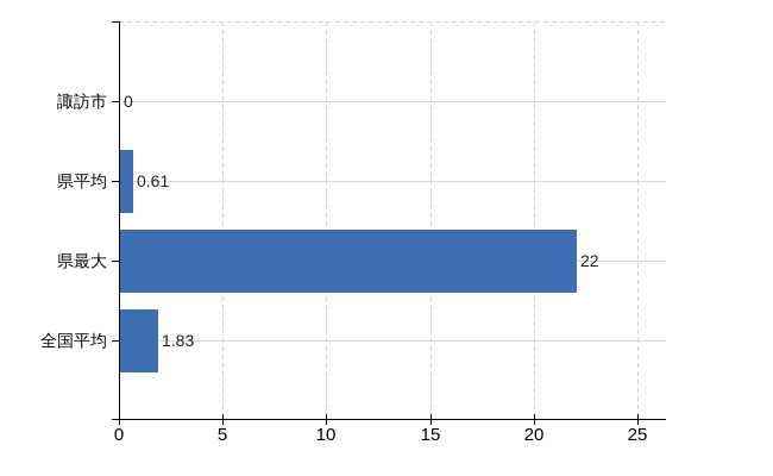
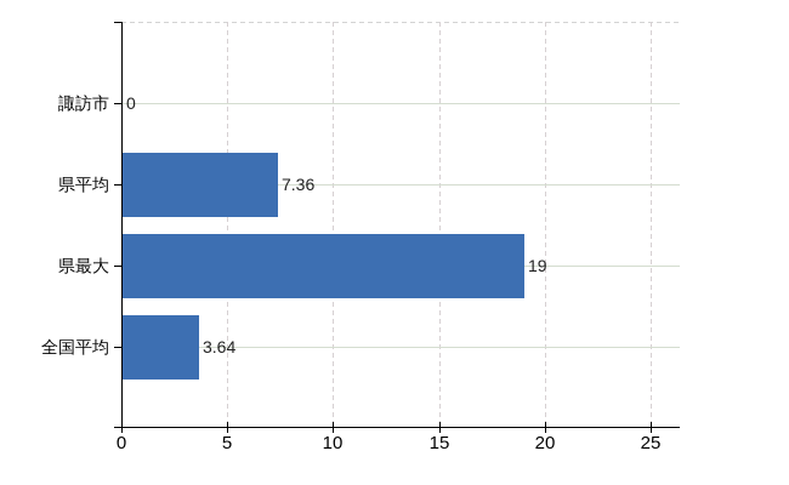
県平均: 0.61 -> 7.36
県最大: 22 -> 19
全国平均: 1.83 -> 3.64
